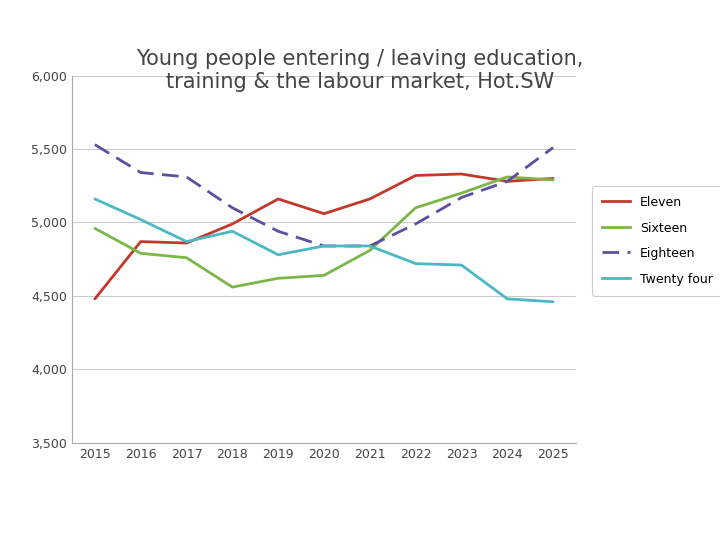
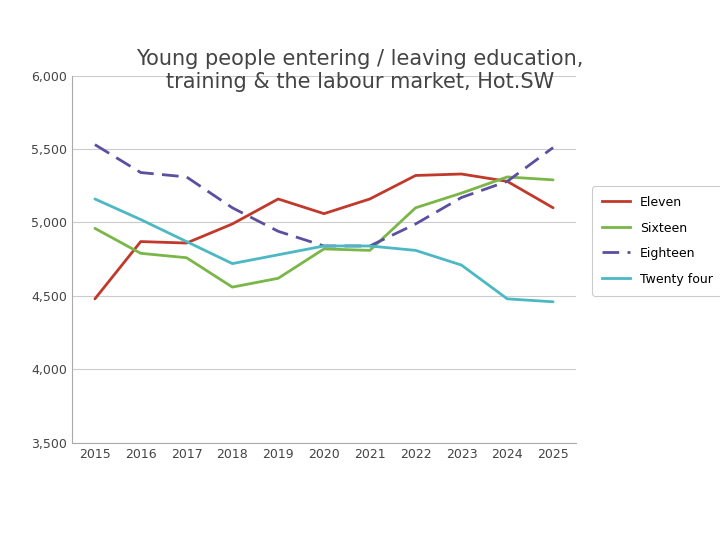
Twenty four/2018: 4,940 -> 4,720
Sixteen/2020: 4,640 -> 4,820
Twenty four/2022: 4,720 -> 4,810
Eleven/2025: 5,300 -> 5,100
